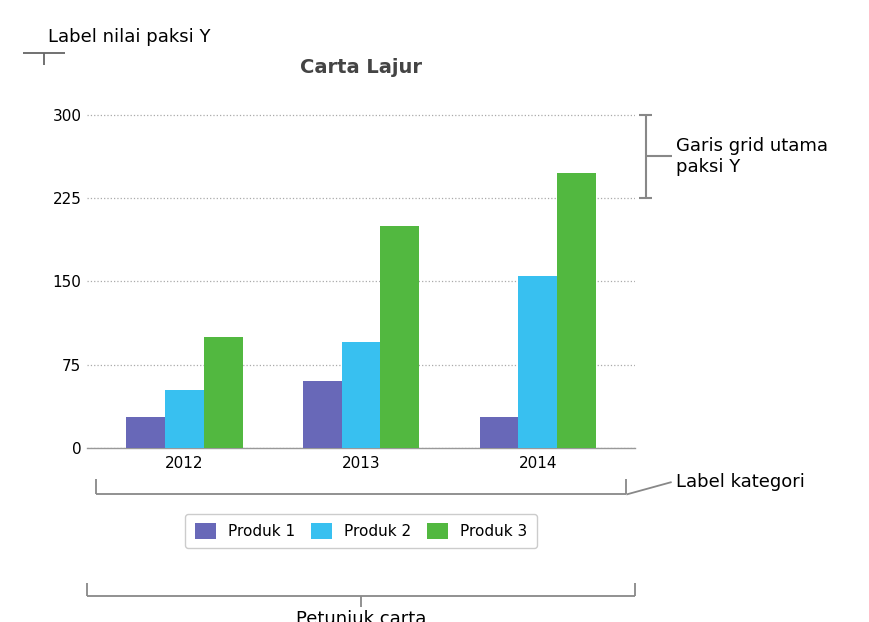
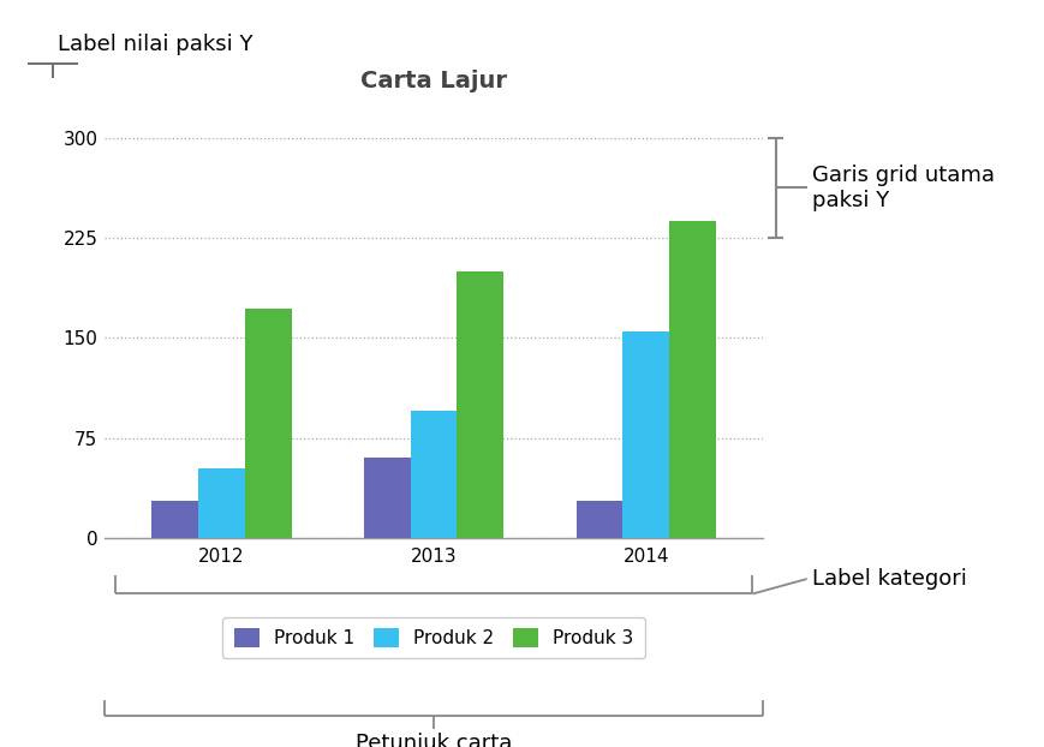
Produk 3/2012: 100 -> 172
Produk 3/2014: 248 -> 238
